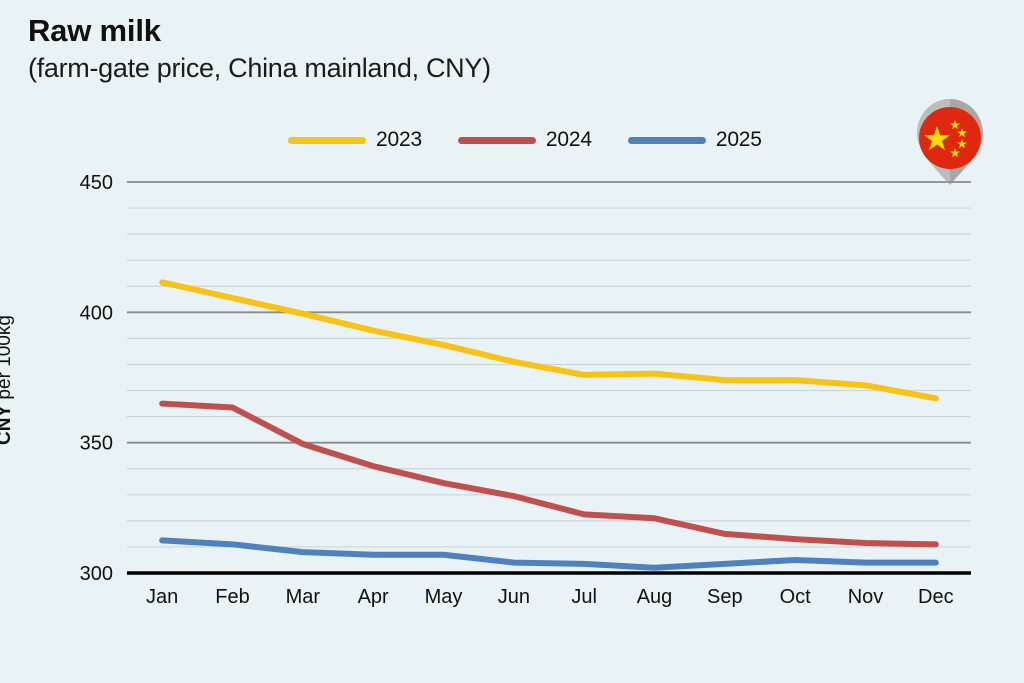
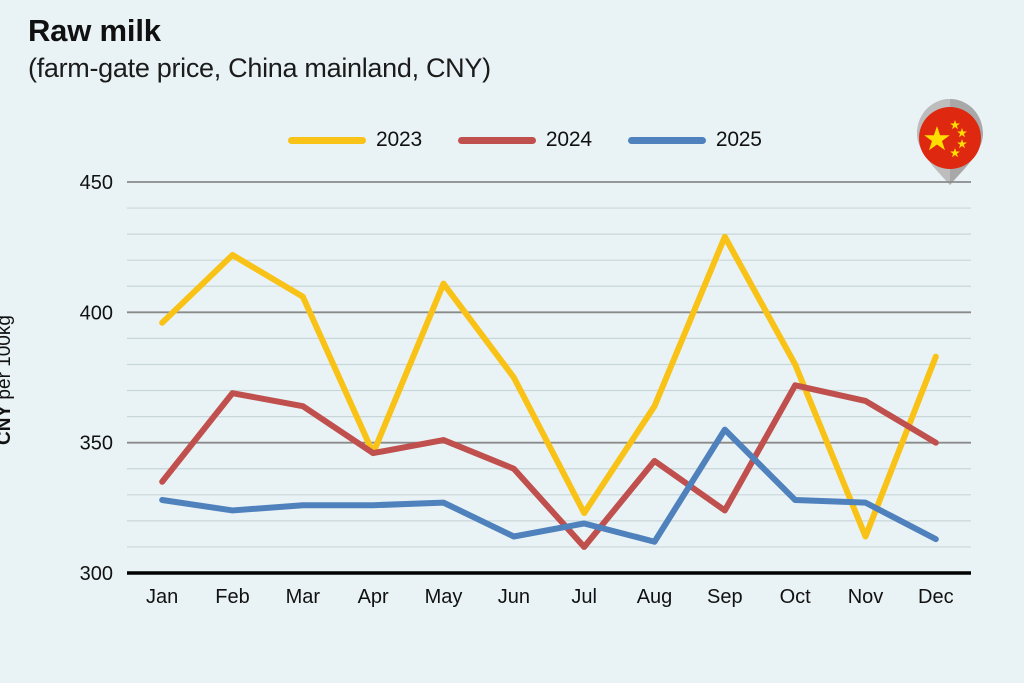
2023/Jan: 412 -> 396
2024/Jan: 365 -> 335
2025/Jan: 312 -> 328
2023/Feb: 406 -> 422
2024/Feb: 364 -> 369
2025/Feb: 311 -> 324
2023/Mar: 400 -> 406
2024/Mar: 350 -> 364
2025/Mar: 308 -> 326
2023/Apr: 393 -> 346
2024/Apr: 341 -> 346
2025/Apr: 307 -> 326
2023/May: 388 -> 411
2024/May: 334 -> 351
2025/May: 307 -> 327
2023/Jun: 381 -> 375
2024/Jun: 330 -> 340
2025/Jun: 304 -> 314
2023/Jul: 376 -> 323
2024/Jul: 322 -> 310
2025/Jul: 304 -> 319
2023/Aug: 376 -> 364
2024/Aug: 321 -> 343
2025/Aug: 302 -> 312
2023/Sep: 374 -> 429
2024/Sep: 315 -> 324
2025/Sep: 304 -> 355
2023/Oct: 374 -> 380
2024/Oct: 313 -> 372
2025/Oct: 305 -> 328
2023/Nov: 372 -> 314
2024/Nov: 312 -> 366
2025/Nov: 304 -> 327
2023/Dec: 367 -> 383
2024/Dec: 311 -> 350
2025/Dec: 304 -> 313
